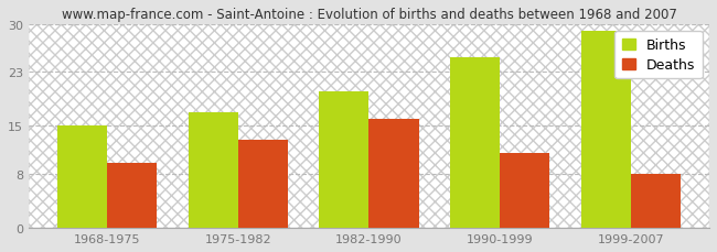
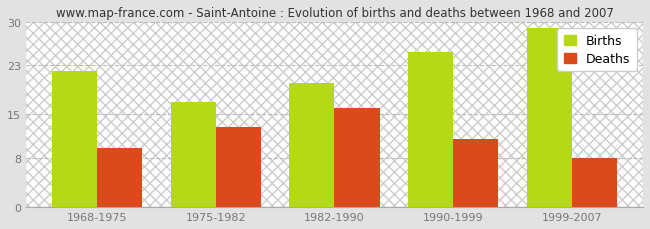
Births/1968-1975: 15 -> 22
